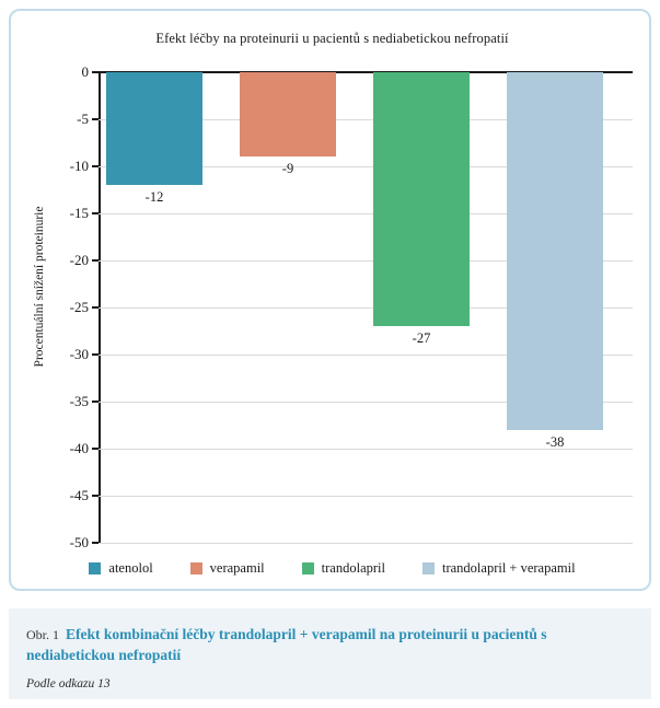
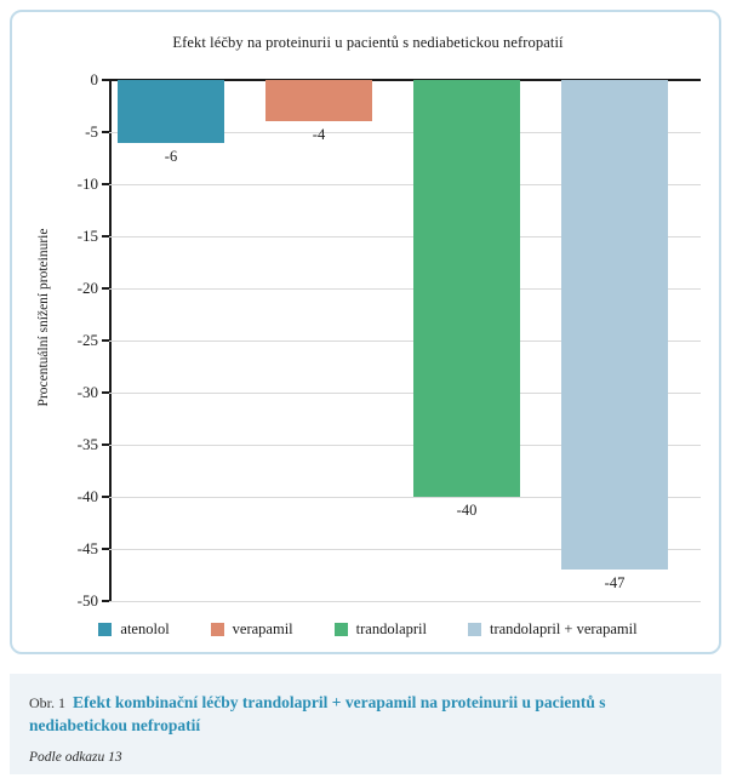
atenolol: -12 -> -6
verapamil: -9 -> -4
trandolapril: -27 -> -40
trandolapril + verapamil: -38 -> -47
